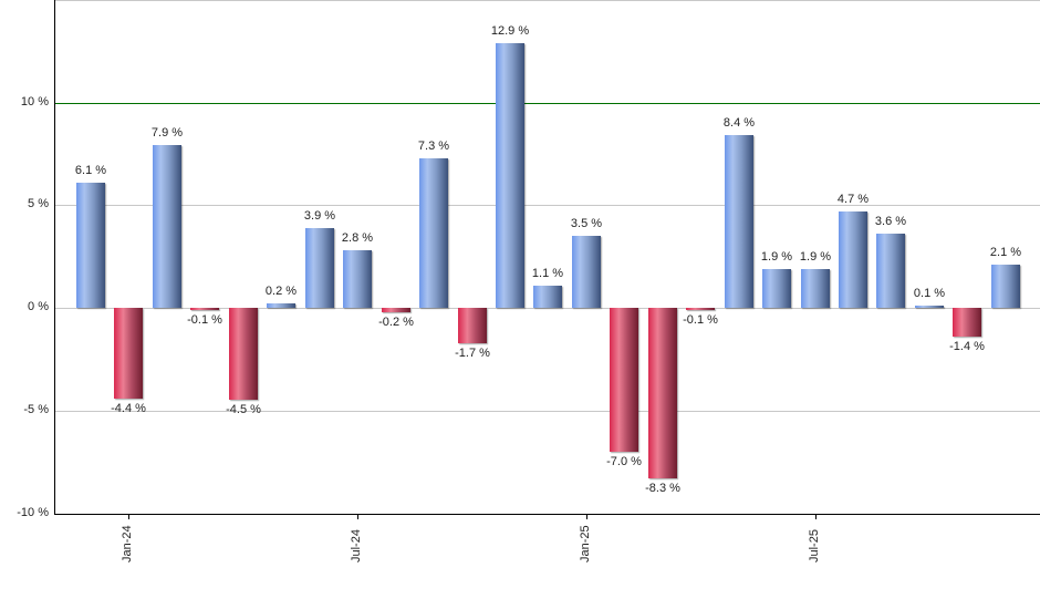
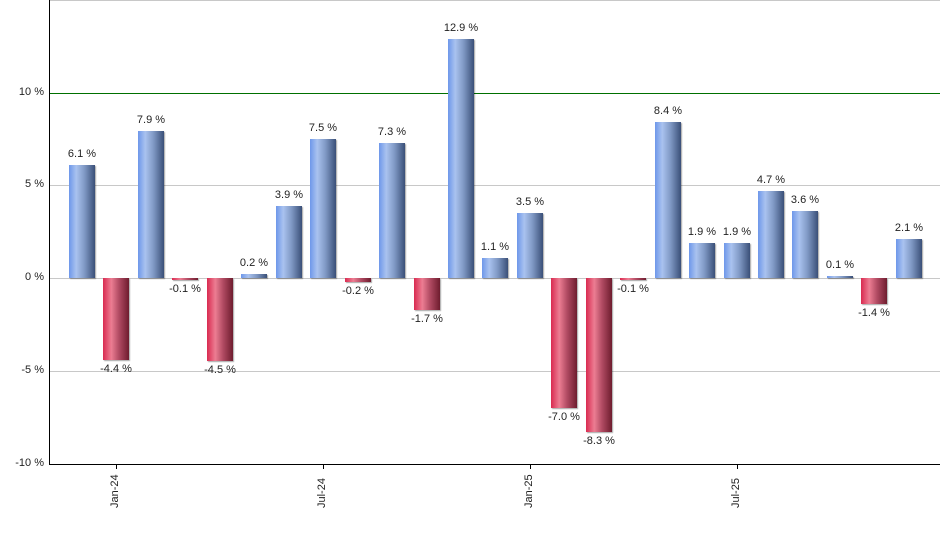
Jul-24: 2.8 -> 7.5
